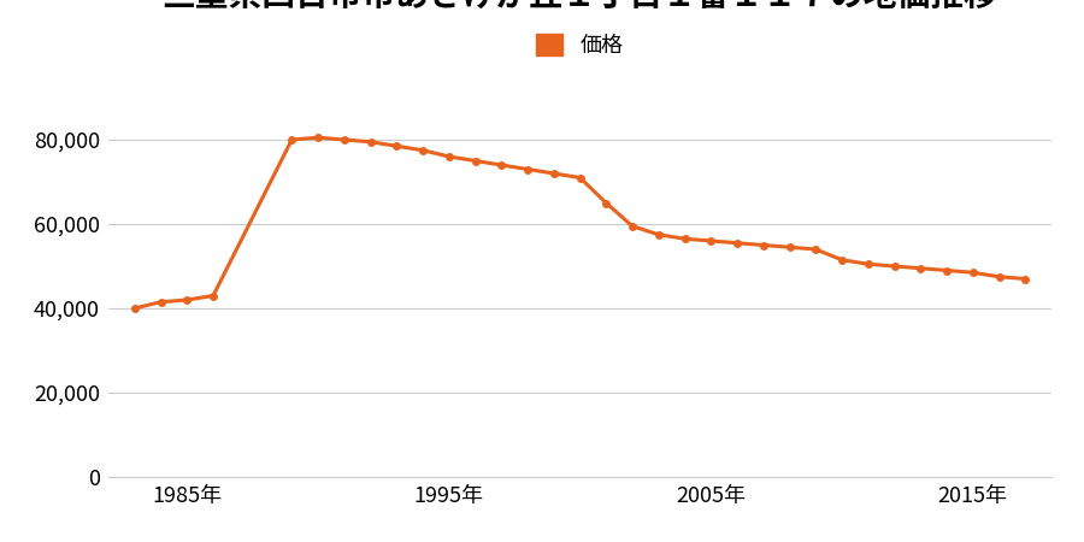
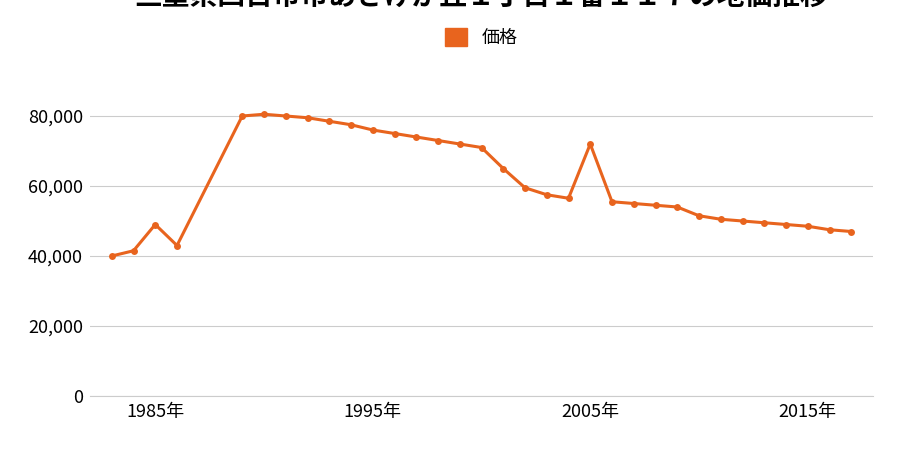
1985年: 42,000 -> 49,000
2005年: 56,000 -> 72,000
